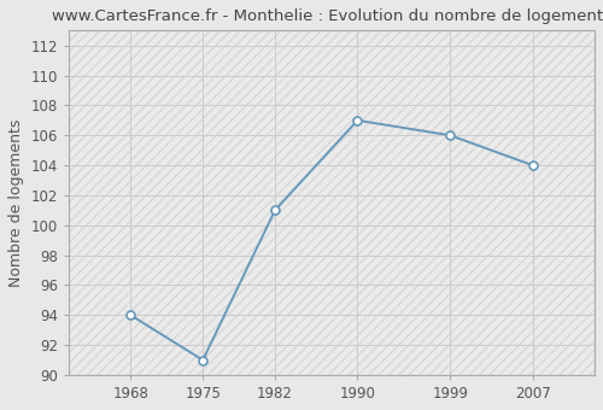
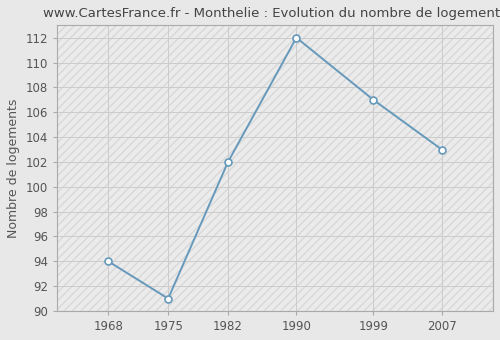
1982: 101 -> 102
1990: 107 -> 112
1999: 106 -> 107
2007: 104 -> 103
